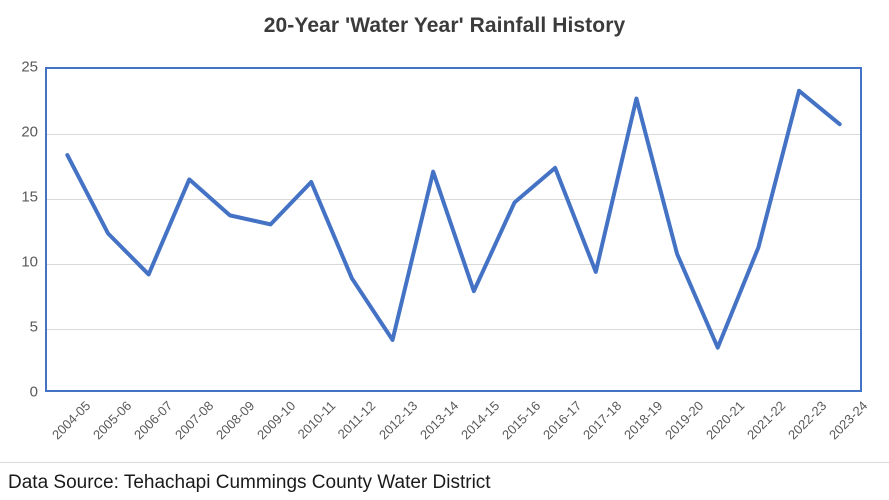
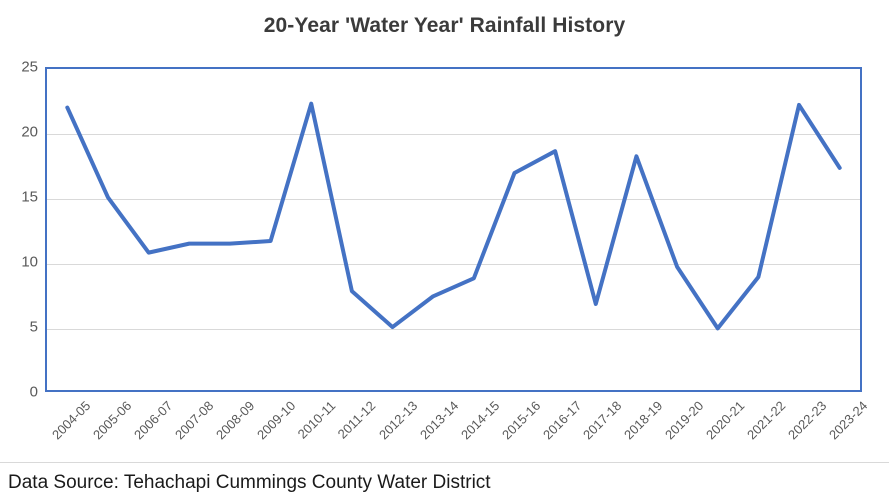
2004-05: 18.3 -> 22.0
2005-06: 12.2 -> 15.0
2006-07: 9.0 -> 10.7
2007-08: 16.4 -> 11.4
2008-09: 13.6 -> 11.4
2009-10: 12.9 -> 11.6
2010-11: 16.2 -> 22.3
2011-12: 8.7 -> 7.7
2012-13: 3.9 -> 4.9
2013-14: 17.0 -> 7.3
2014-15: 7.7 -> 8.7
2015-16: 14.6 -> 16.9
2016-17: 17.3 -> 18.6
2017-18: 9.2 -> 6.7
2018-19: 22.7 -> 18.2
2019-20: 10.6 -> 9.6
2020-21: 3.3 -> 4.8
2021-22: 11.1 -> 8.8
2022-23: 23.3 -> 22.2
2023-24: 20.7 -> 17.3
